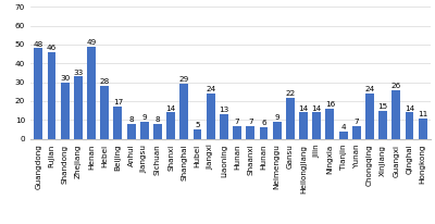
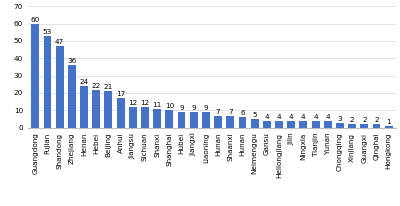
Guangdong: 48 -> 60
Fujian: 46 -> 53
Shandong: 30 -> 47
Zhejiang: 33 -> 36
Henan: 49 -> 24
Hebei: 28 -> 22
Beijing: 17 -> 21
Anhui: 8 -> 17
Jiangsu: 9 -> 12
Sichuan: 8 -> 12
Shanxi: 14 -> 11
Shanghai: 29 -> 10
Hubei: 5 -> 9
Jiangxi: 24 -> 9
Liaoning: 13 -> 9
Neimenggu: 9 -> 5
Gansu: 22 -> 4
Heilongjiang: 14 -> 4
Jilin: 14 -> 4
Ningxia: 16 -> 4
Yunan: 7 -> 4
Chongqing: 24 -> 3
Xinjiang: 15 -> 2
Guangxi: 26 -> 2
Qinghai: 14 -> 2
Hongkong: 11 -> 1
